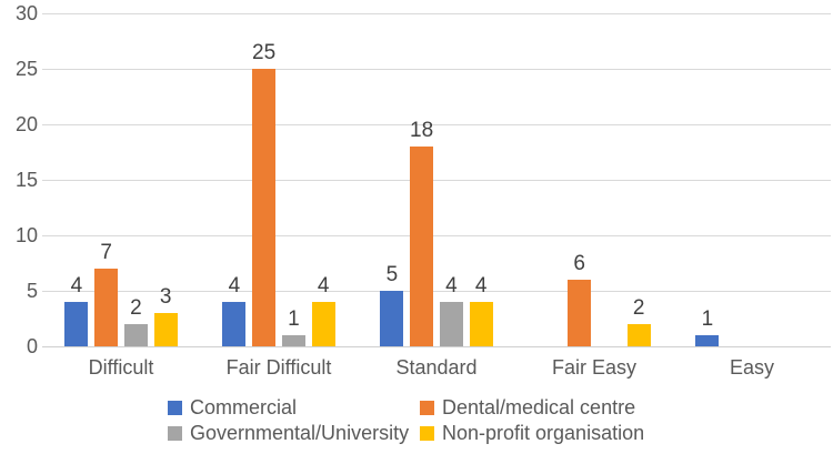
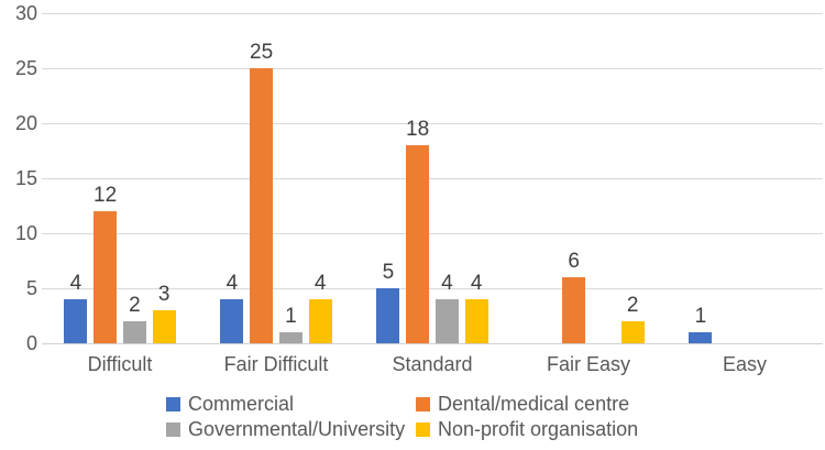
Dental/medical centre/Difficult: 7 -> 12
